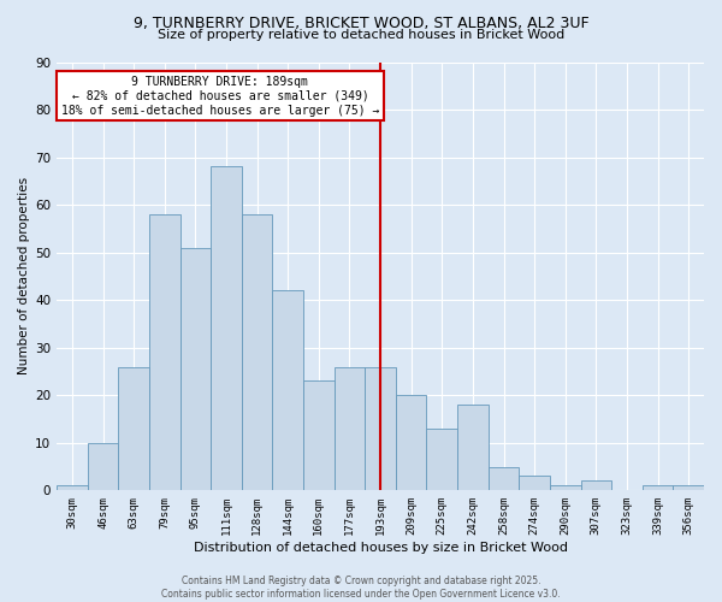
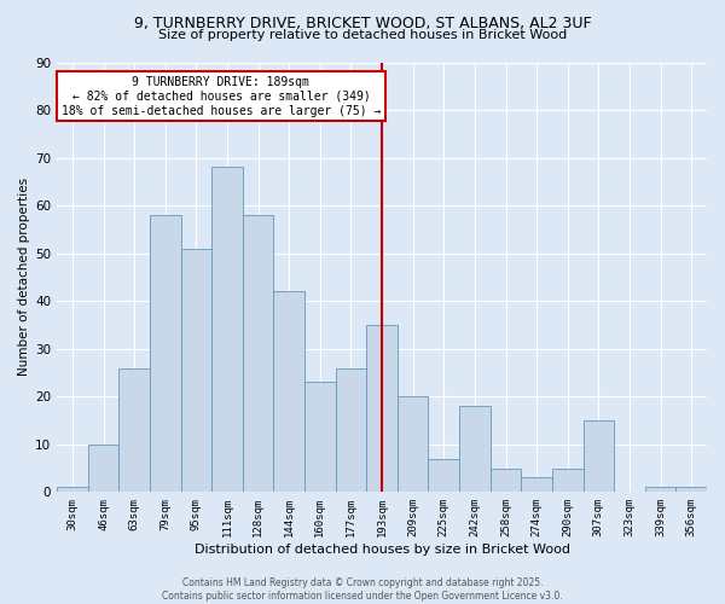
193sqm: 26 -> 35
225sqm: 13 -> 7
290sqm: 1 -> 5
307sqm: 2 -> 15
